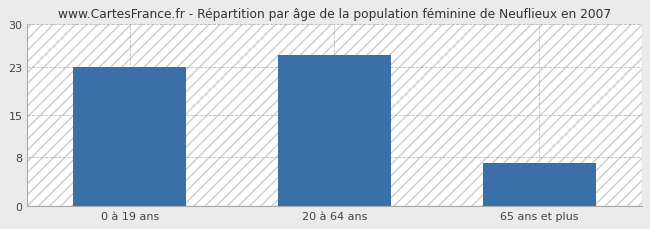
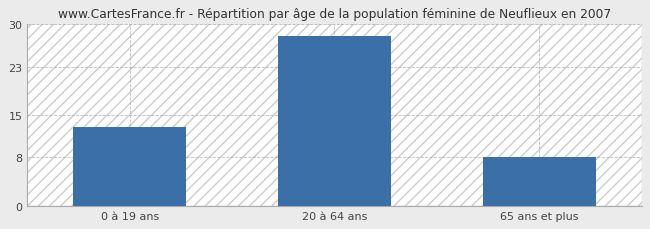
0 à 19 ans: 23 -> 13
20 à 64 ans: 25 -> 28
65 ans et plus: 7 -> 8
